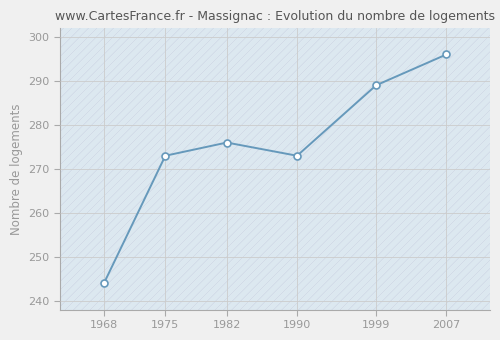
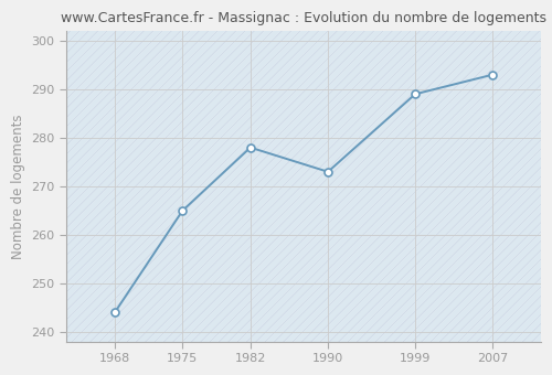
1975: 273 -> 265
1982: 276 -> 278
2007: 296 -> 293
